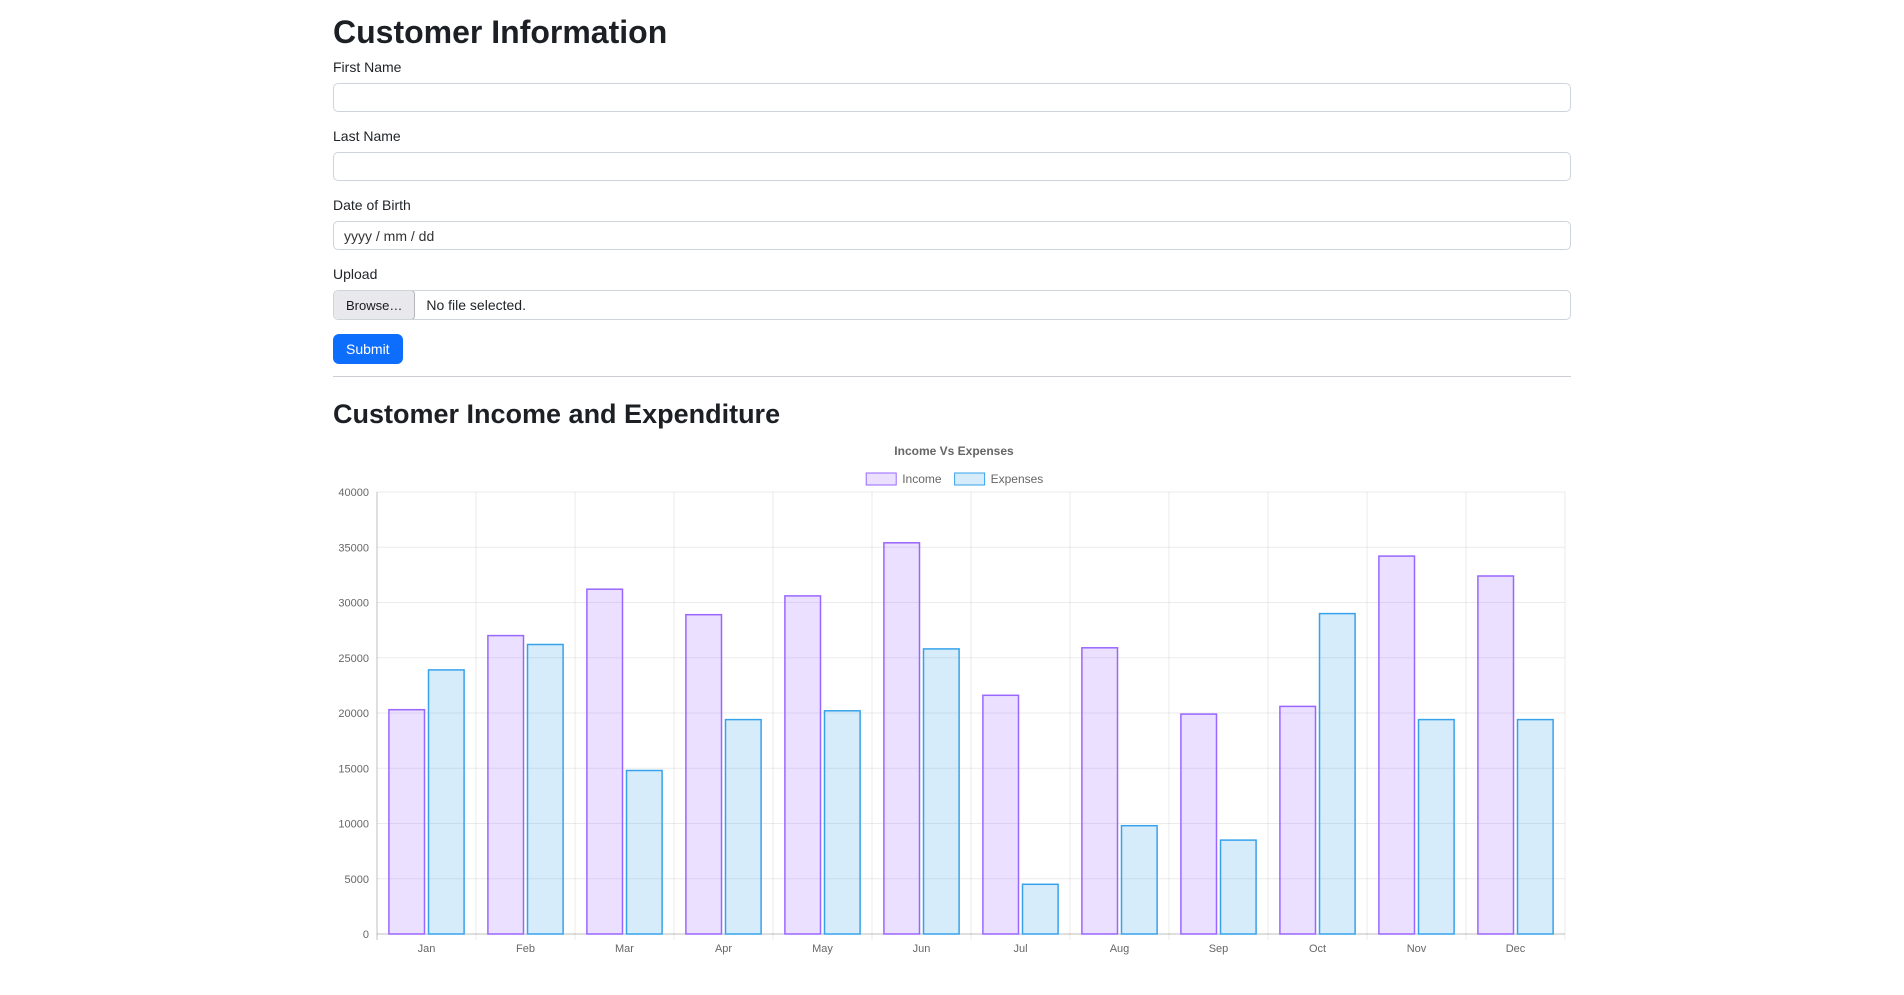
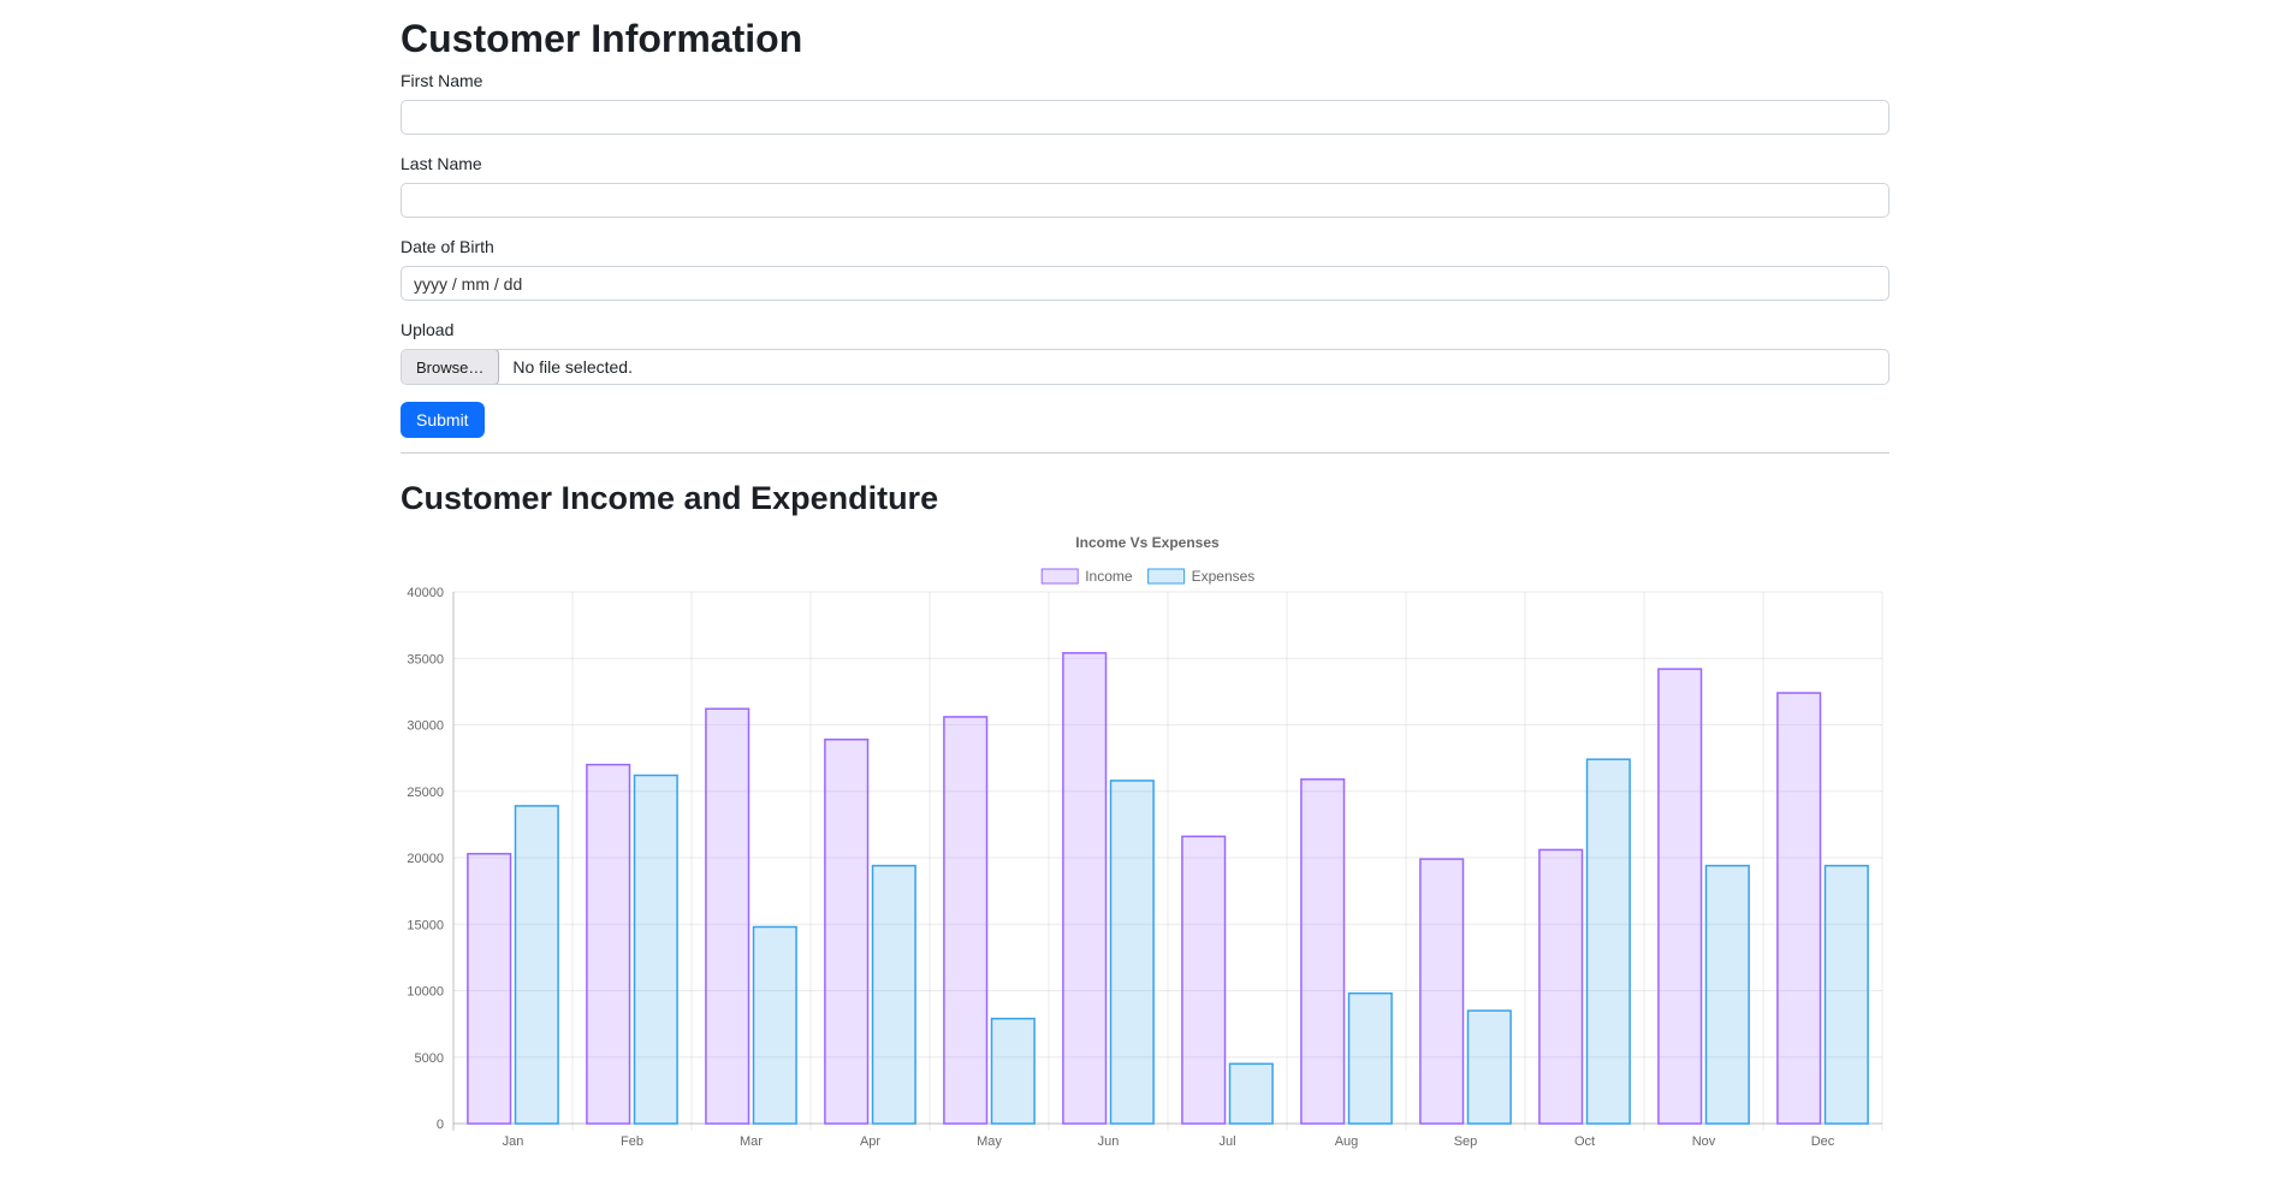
Expenses/May: 20200 -> 7900
Expenses/Oct: 29000 -> 27400
